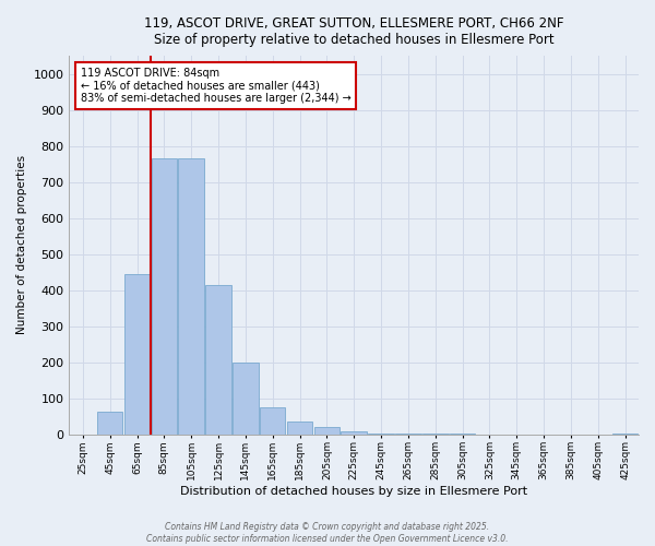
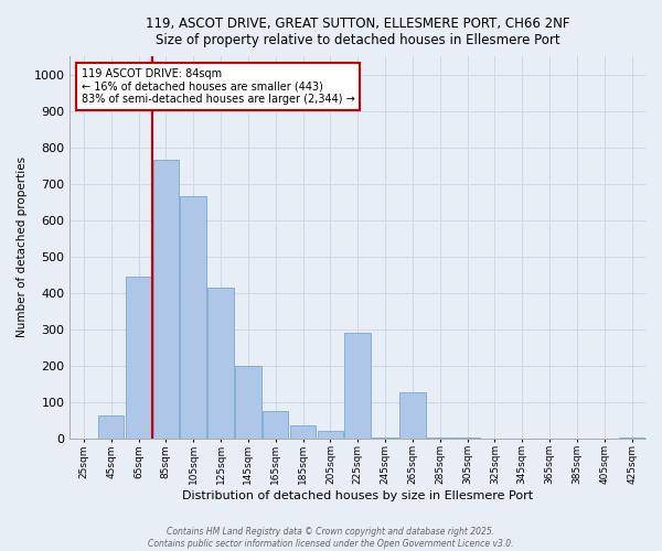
105sqm: 765 -> 665
225sqm: 8 -> 290
265sqm: 2 -> 125
